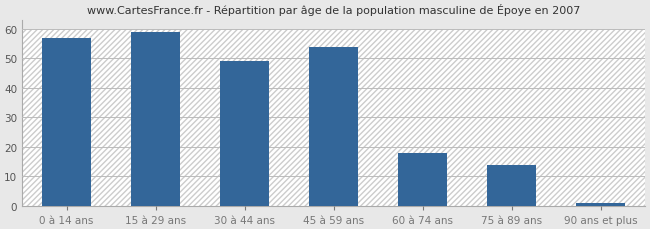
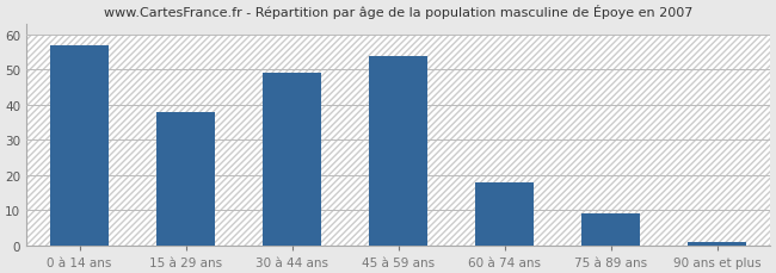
15 à 29 ans: 59 -> 38
75 à 89 ans: 14 -> 9
